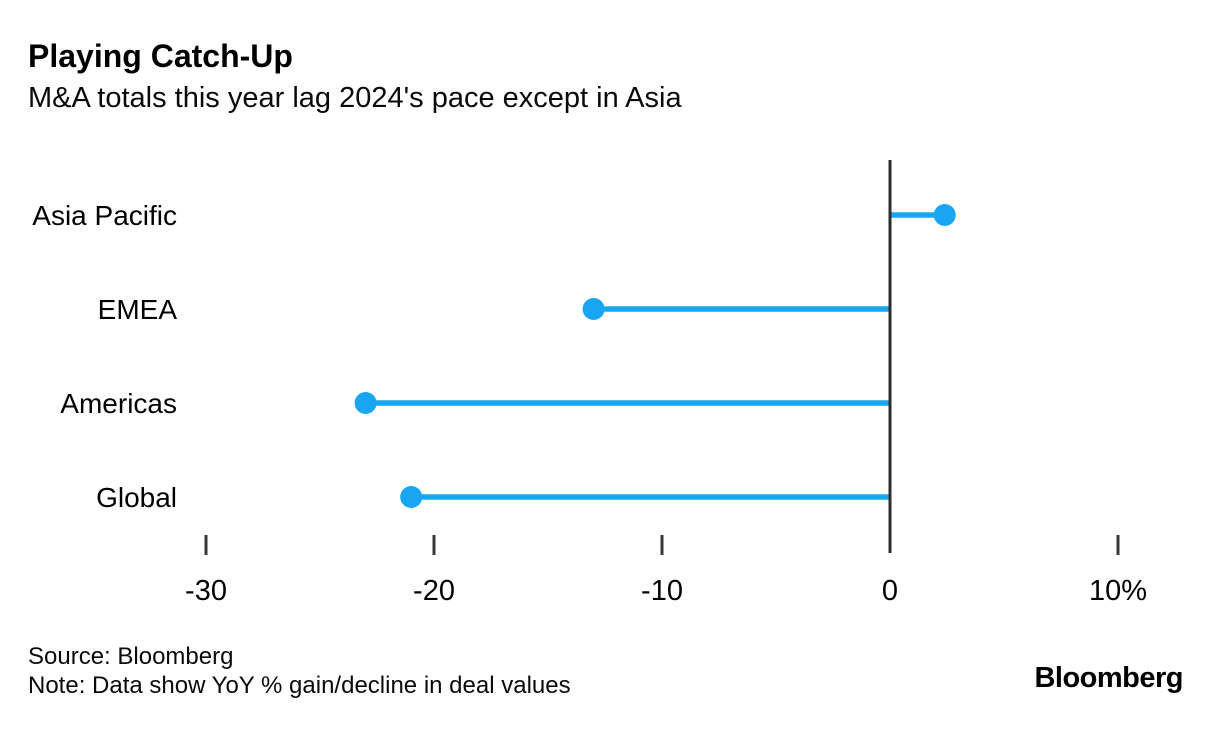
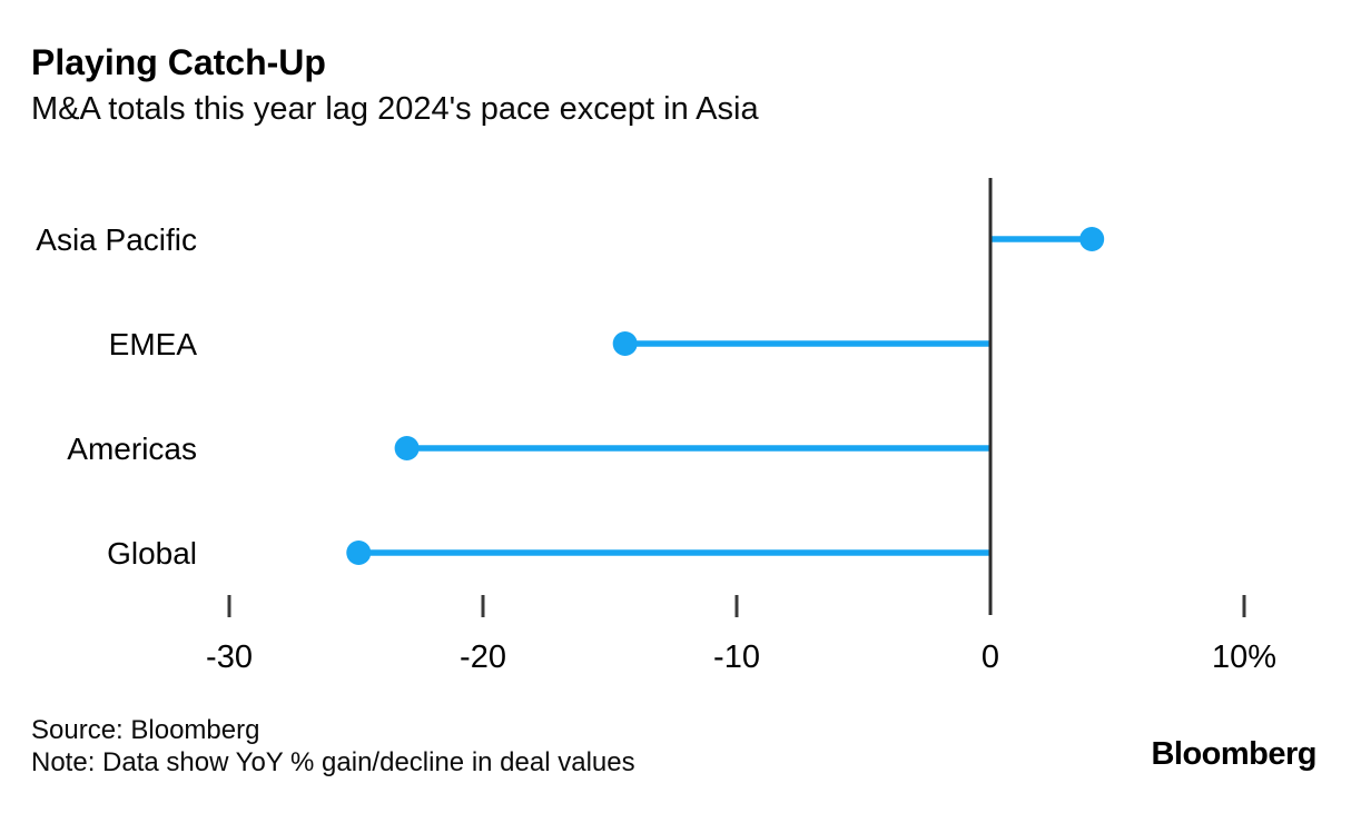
Asia Pacific: 2.4% -> 4.0%
EMEA: -13.0% -> -14.4%
Global: -21.0% -> -24.9%
